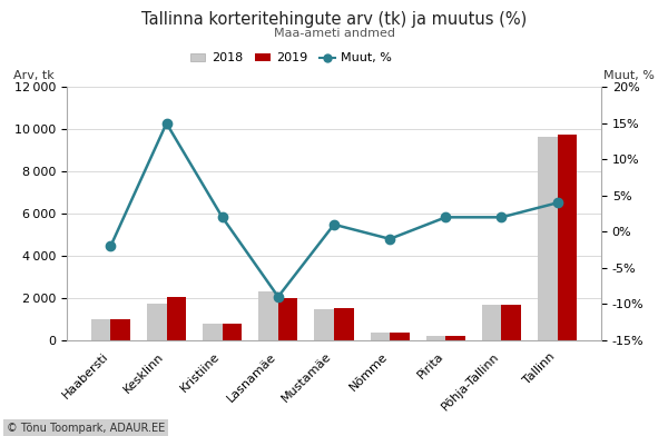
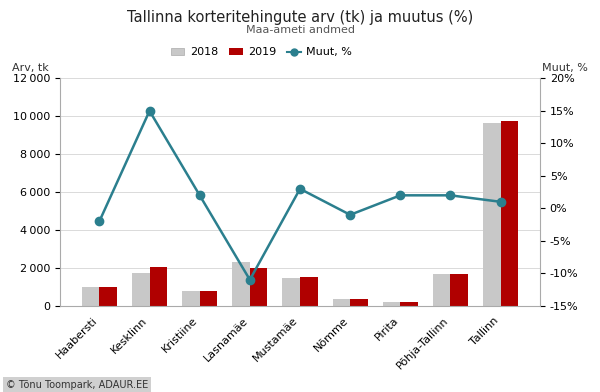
Muut, %/Lasnamäe: -9% -> -11%
Muut, %/Mustamäe: 1% -> 3%
Muut, %/Tallinn: 4% -> 1%
